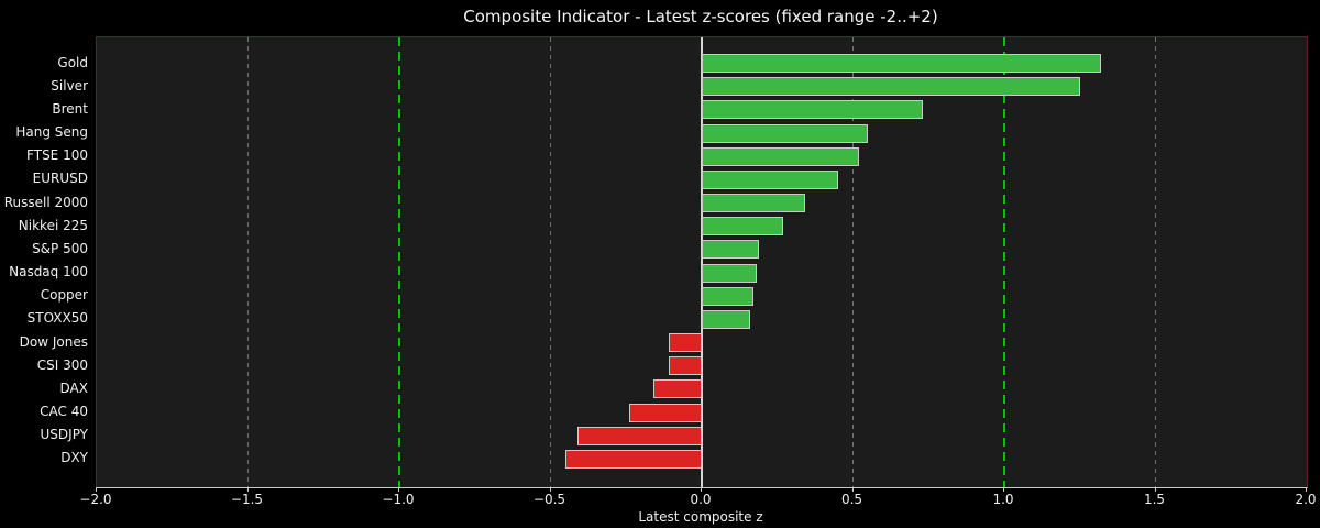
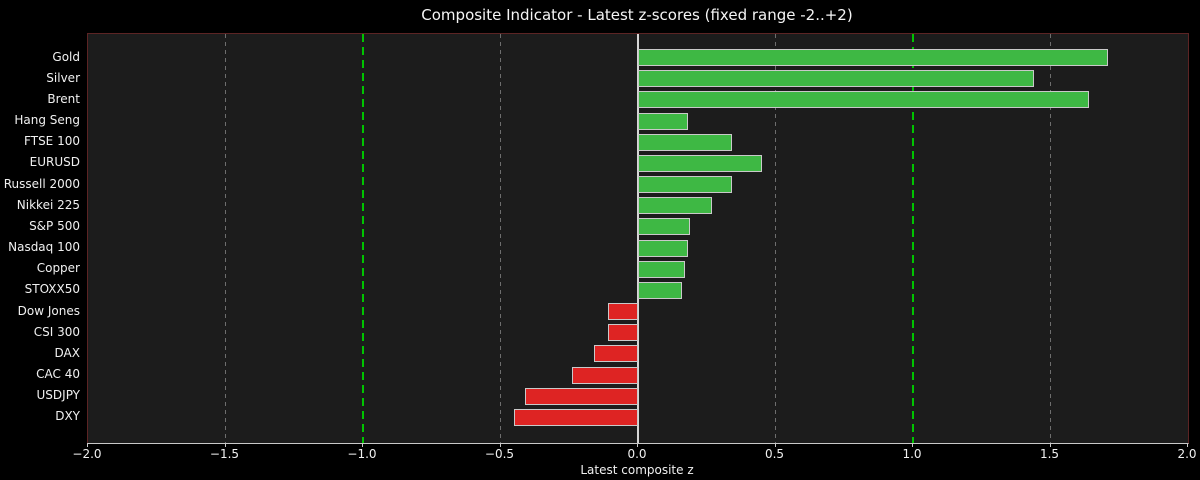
Gold: 1.32 -> 1.71
Silver: 1.25 -> 1.44
Brent: 0.73 -> 1.64
Hang Seng: 0.55 -> 0.18
FTSE 100: 0.52 -> 0.34
